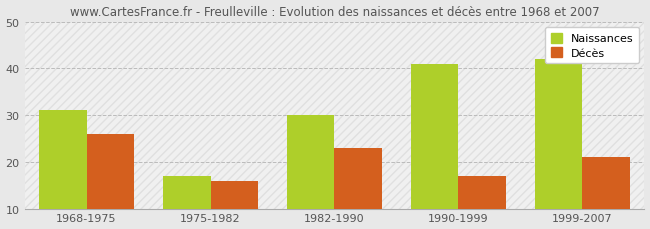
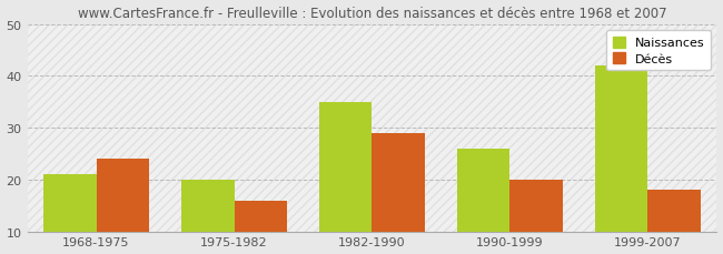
Naissances/1968-1975: 31 -> 21
Décès/1968-1975: 26 -> 24
Naissances/1975-1982: 17 -> 20
Naissances/1982-1990: 30 -> 35
Décès/1982-1990: 23 -> 29
Naissances/1990-1999: 41 -> 26
Décès/1990-1999: 17 -> 20
Décès/1999-2007: 21 -> 18
